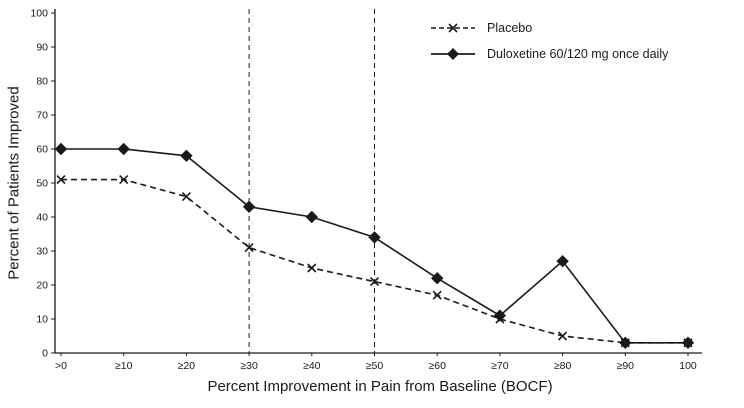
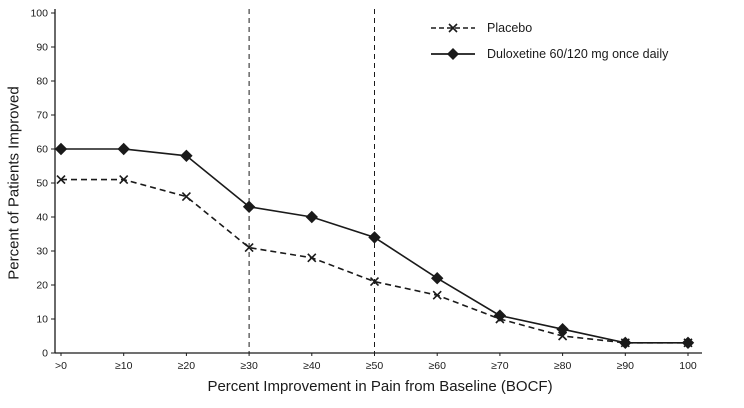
Placebo/≥40: 25 -> 28
Duloxetine 60/120 mg once daily/≥80: 27 -> 7
